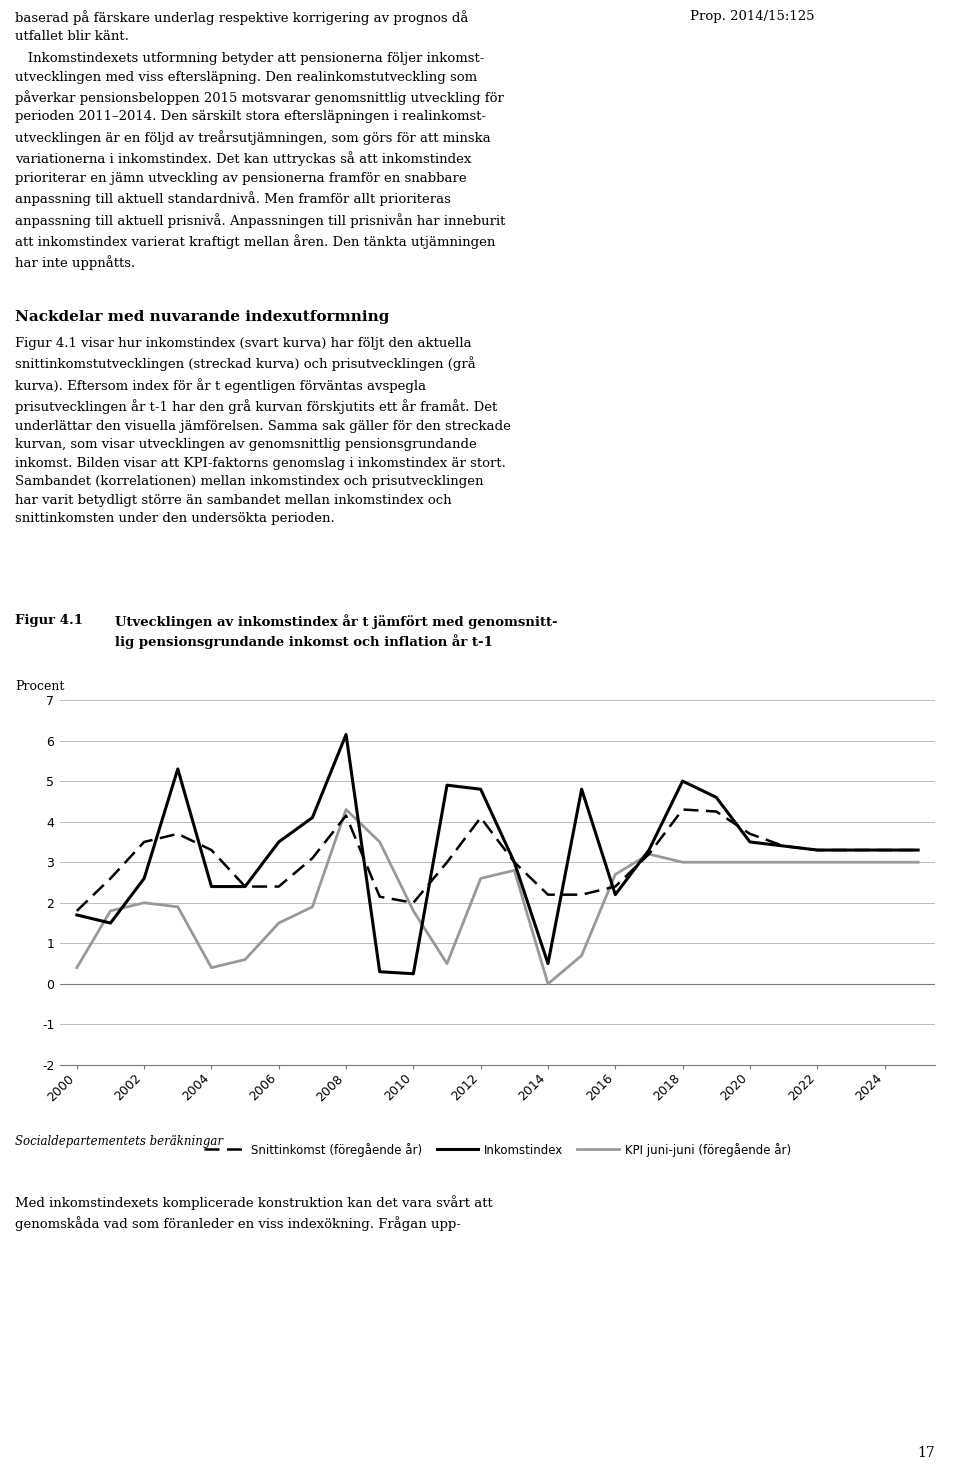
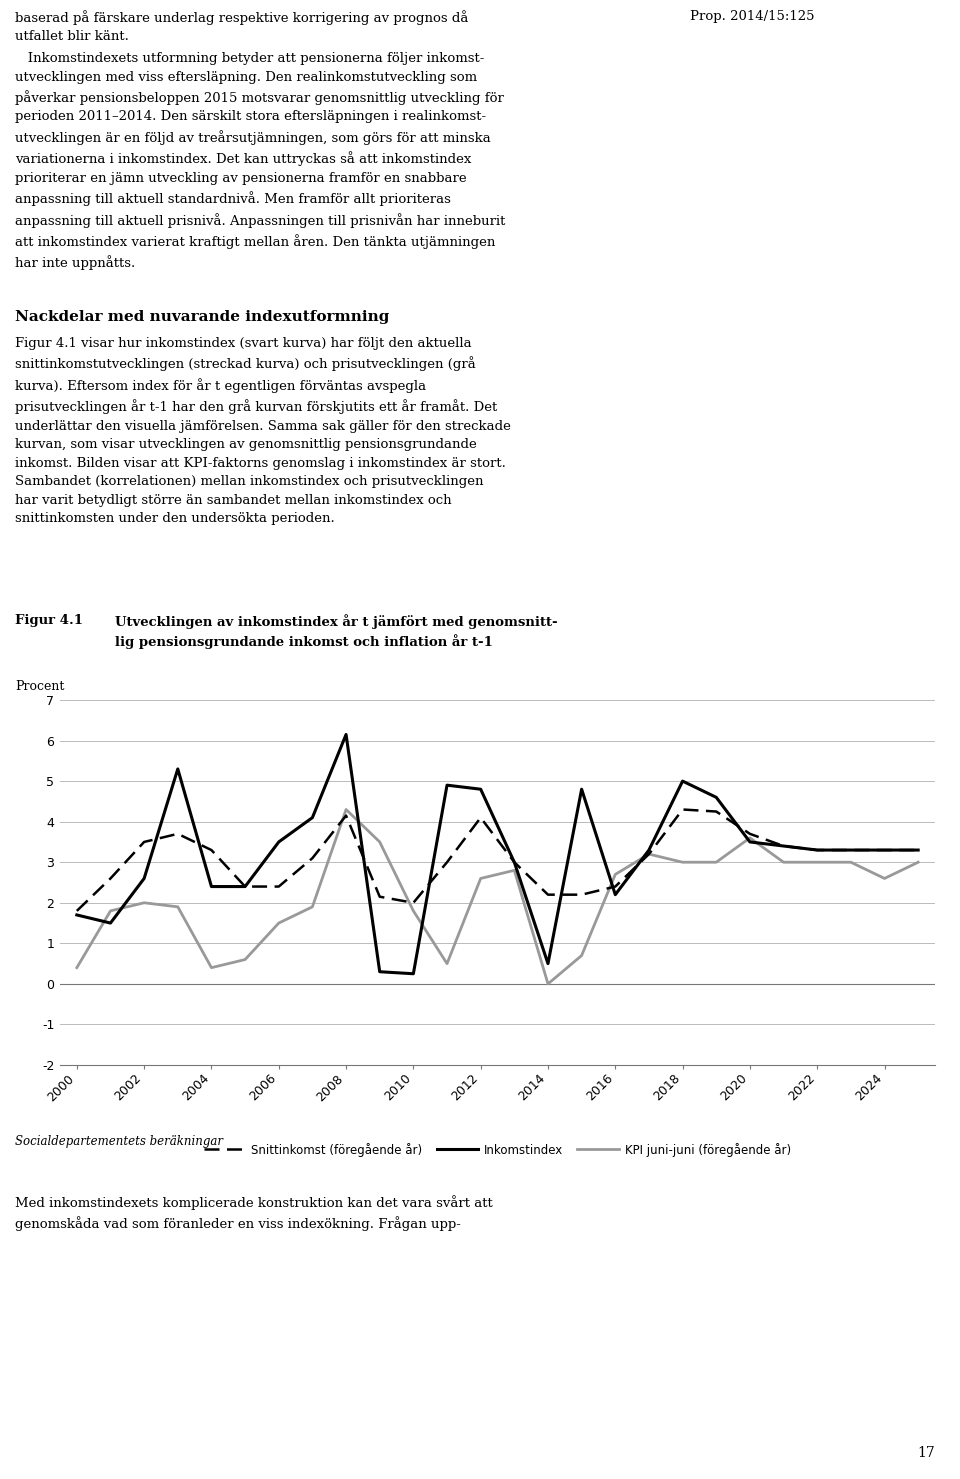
KPI juni-juni (föregående år)/2020: 3.0 -> 3.6
KPI juni-juni (föregående år)/2024: 3.0 -> 2.6
